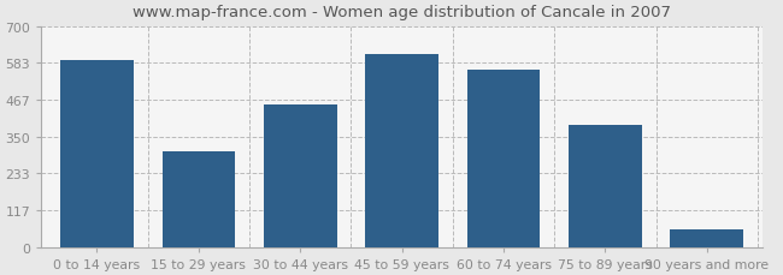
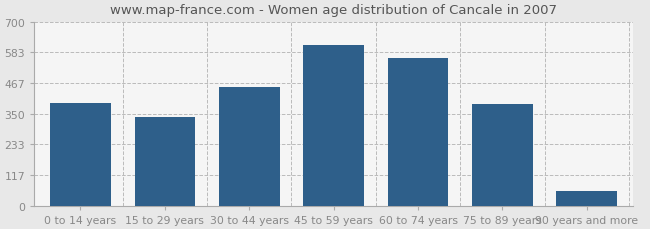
0 to 14 years: 590 -> 390
15 to 29 years: 305 -> 338
